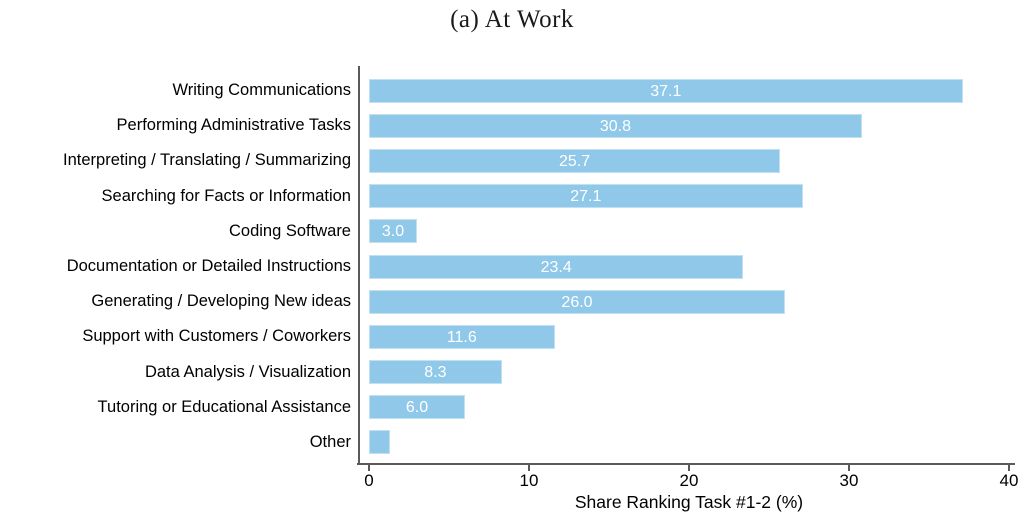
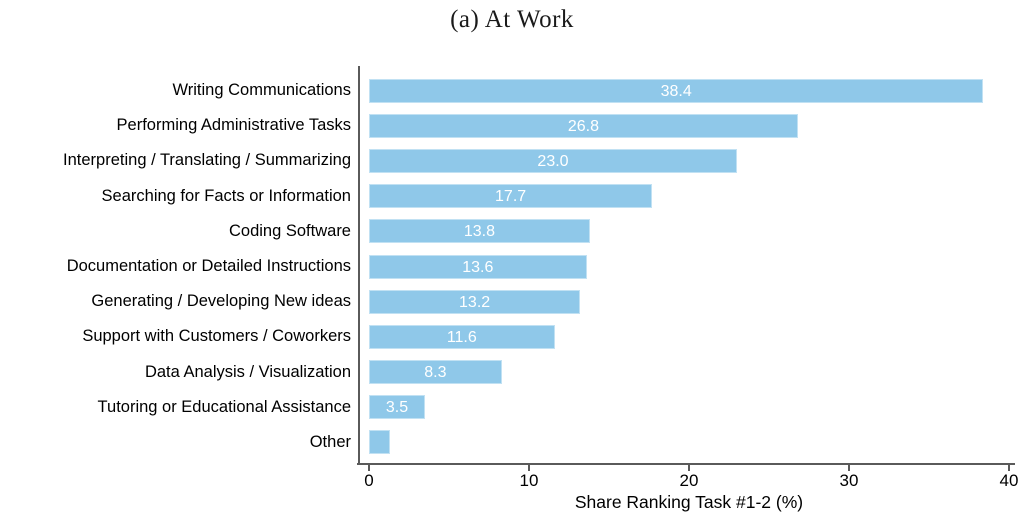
Writing Communications: 37.1 -> 38.4
Performing Administrative Tasks: 30.8 -> 26.8
Interpreting / Translating / Summarizing: 25.7 -> 23.0
Searching for Facts or Information: 27.1 -> 17.7
Coding Software: 3.0 -> 13.8
Documentation or Detailed Instructions: 23.4 -> 13.6
Generating / Developing New ideas: 26.0 -> 13.2
Tutoring or Educational Assistance: 6.0 -> 3.5
